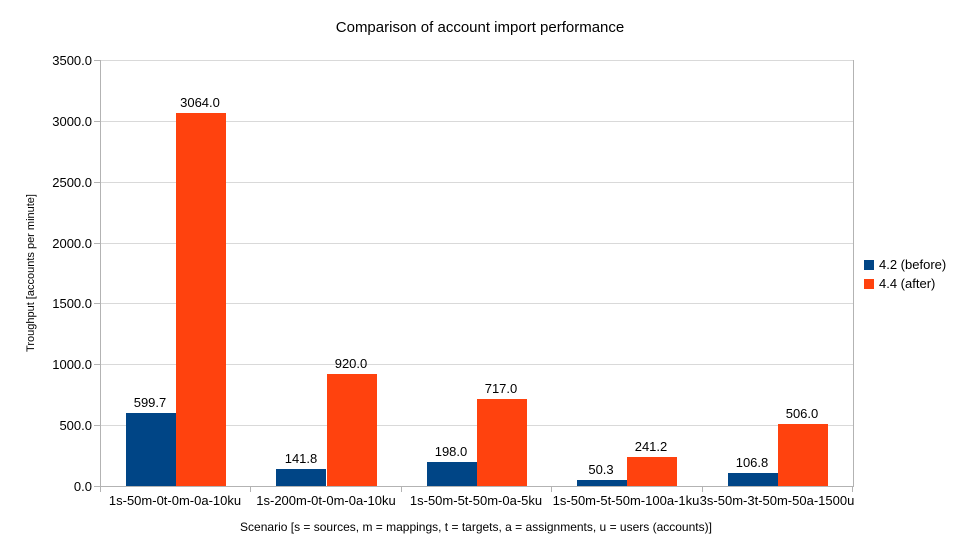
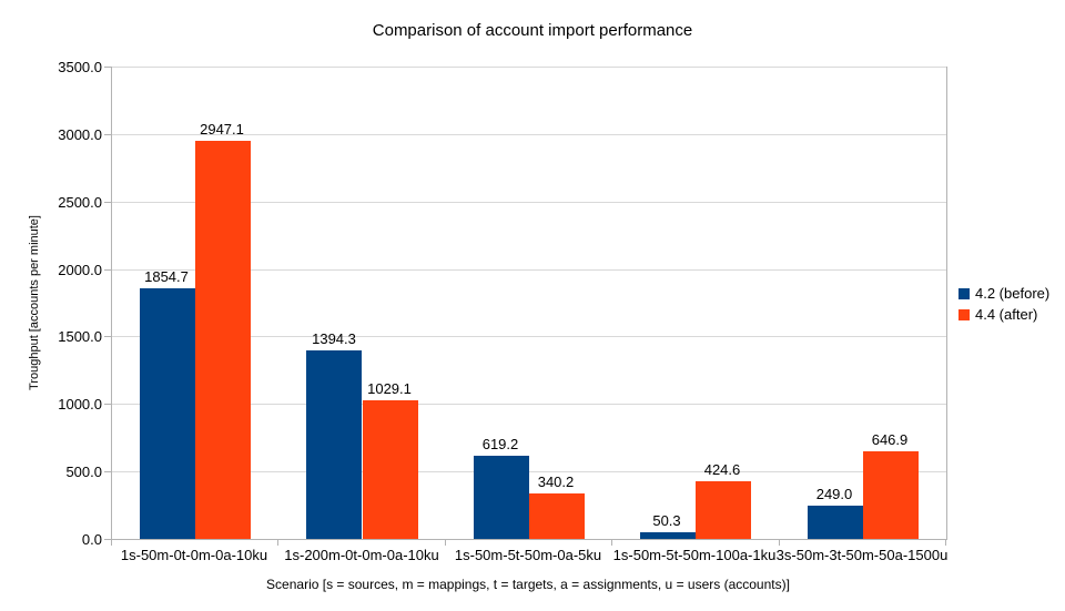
4.2 (before)/1s-50m-0t-0m-0a-10ku: 599.7 -> 1854.7
4.4 (after)/1s-50m-0t-0m-0a-10ku: 3064.0 -> 2947.1
4.2 (before)/1s-200m-0t-0m-0a-10ku: 141.8 -> 1394.3
4.4 (after)/1s-200m-0t-0m-0a-10ku: 920.0 -> 1029.1
4.2 (before)/1s-50m-5t-50m-0a-5ku: 198.0 -> 619.2
4.4 (after)/1s-50m-5t-50m-0a-5ku: 717.0 -> 340.2
4.4 (after)/1s-50m-5t-50m-100a-1ku: 241.2 -> 424.6
4.2 (before)/3s-50m-3t-50m-50a-1500u: 106.8 -> 249.0
4.4 (after)/3s-50m-3t-50m-50a-1500u: 506.0 -> 646.9
